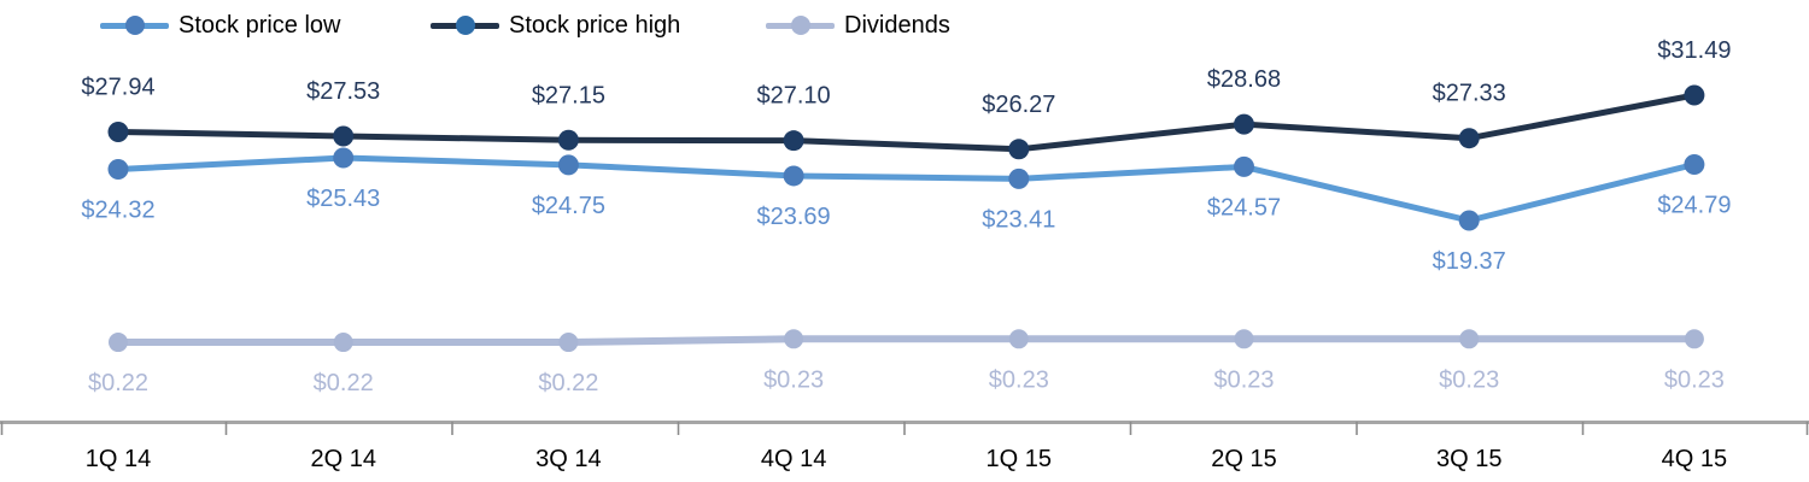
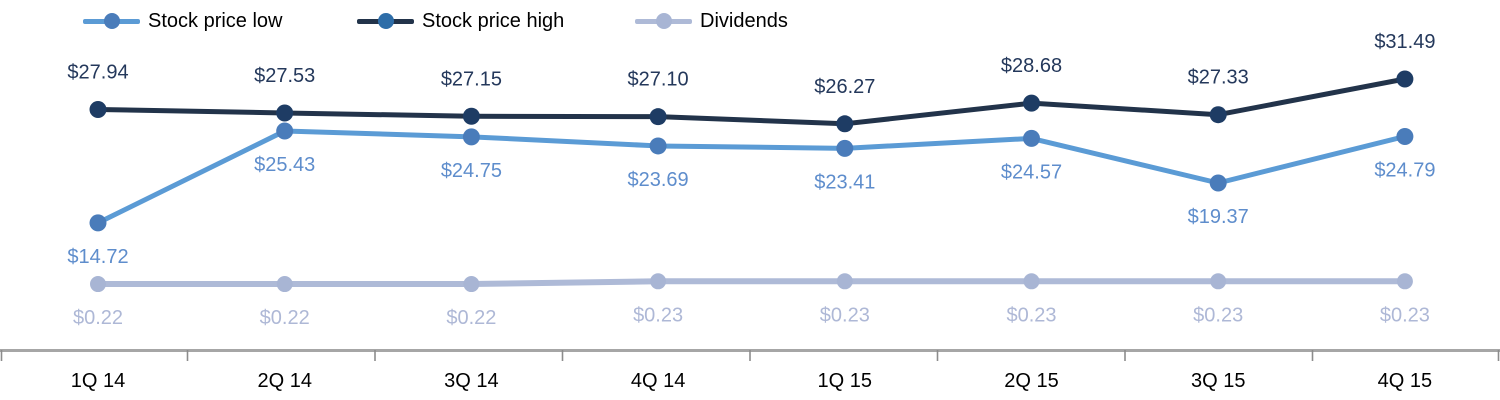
Stock price low/1Q 14: $24.32 -> $14.72
